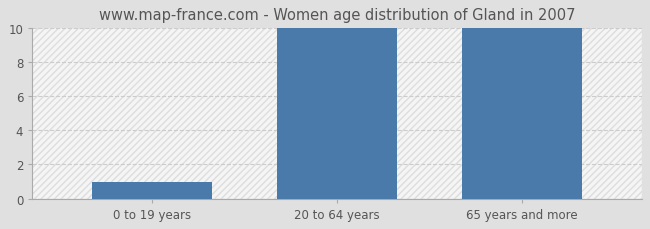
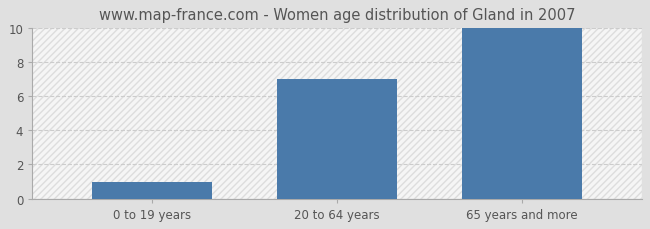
20 to 64 years: 10 -> 7
